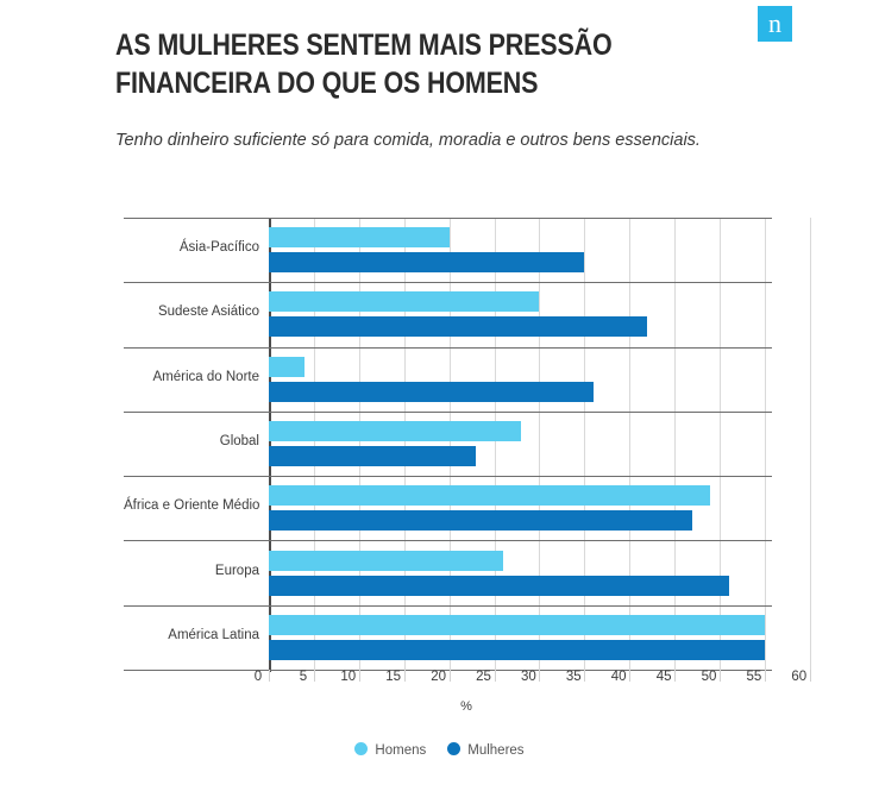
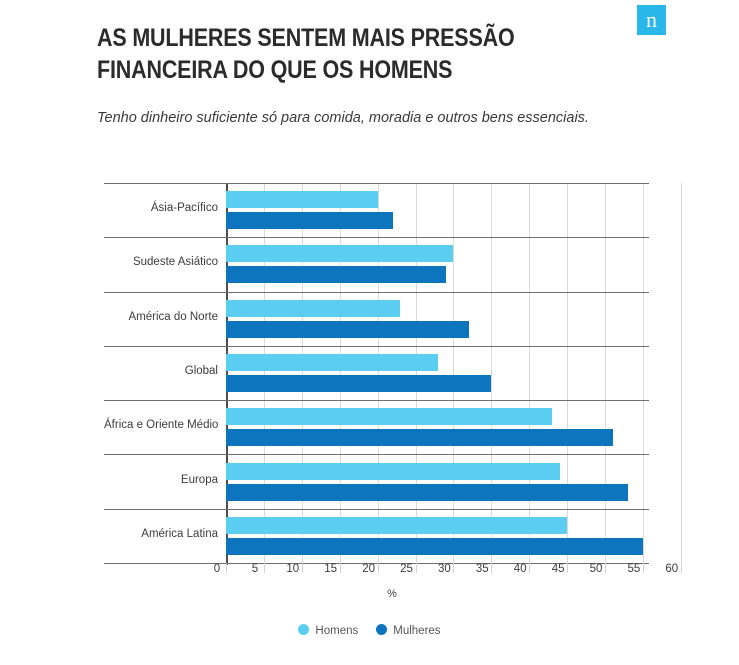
Mulheres/Ásia-Pacífico: 35 -> 22
Mulheres/Sudeste Asiático: 42 -> 29
Homens/América do Norte: 4 -> 23
Mulheres/América do Norte: 36 -> 32
Mulheres/Global: 23 -> 35
Homens/África e Oriente Médio: 49 -> 43
Mulheres/África e Oriente Médio: 47 -> 51
Homens/Europa: 26 -> 44
Mulheres/Europa: 51 -> 53
Homens/América Latina: 55 -> 45
